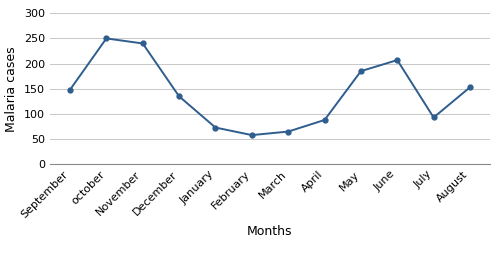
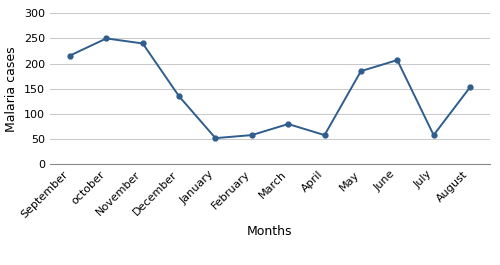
September: 148 -> 216
January: 73 -> 52
March: 65 -> 80
April: 88 -> 58
July: 93 -> 58
